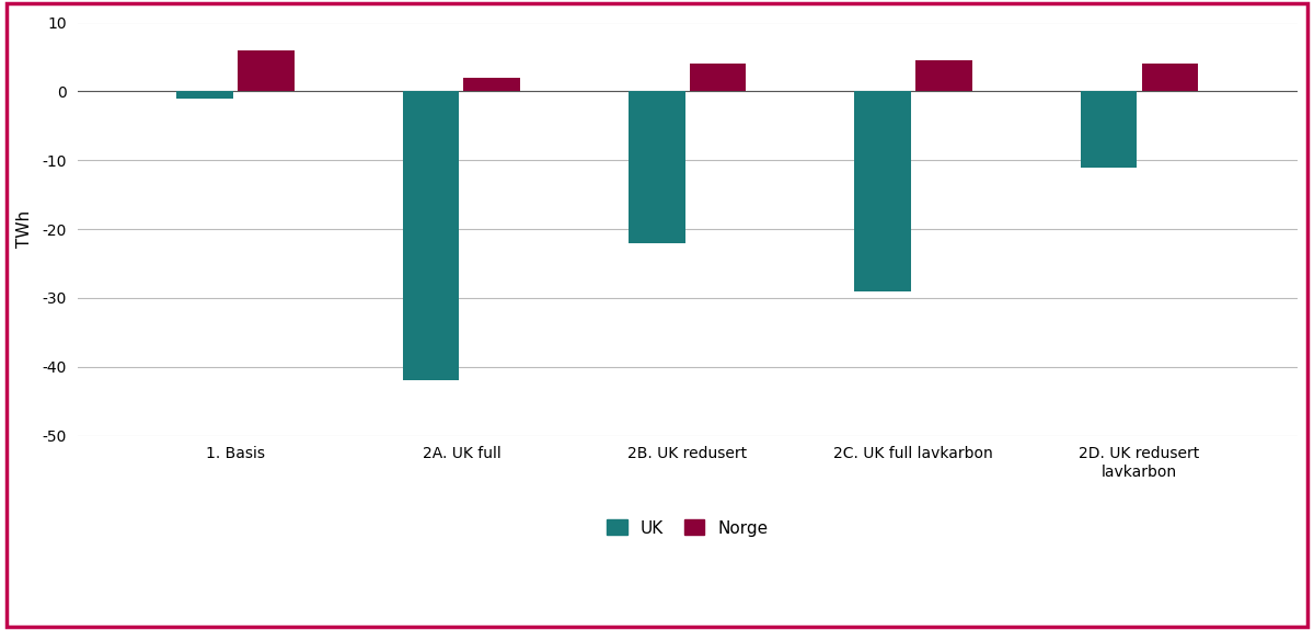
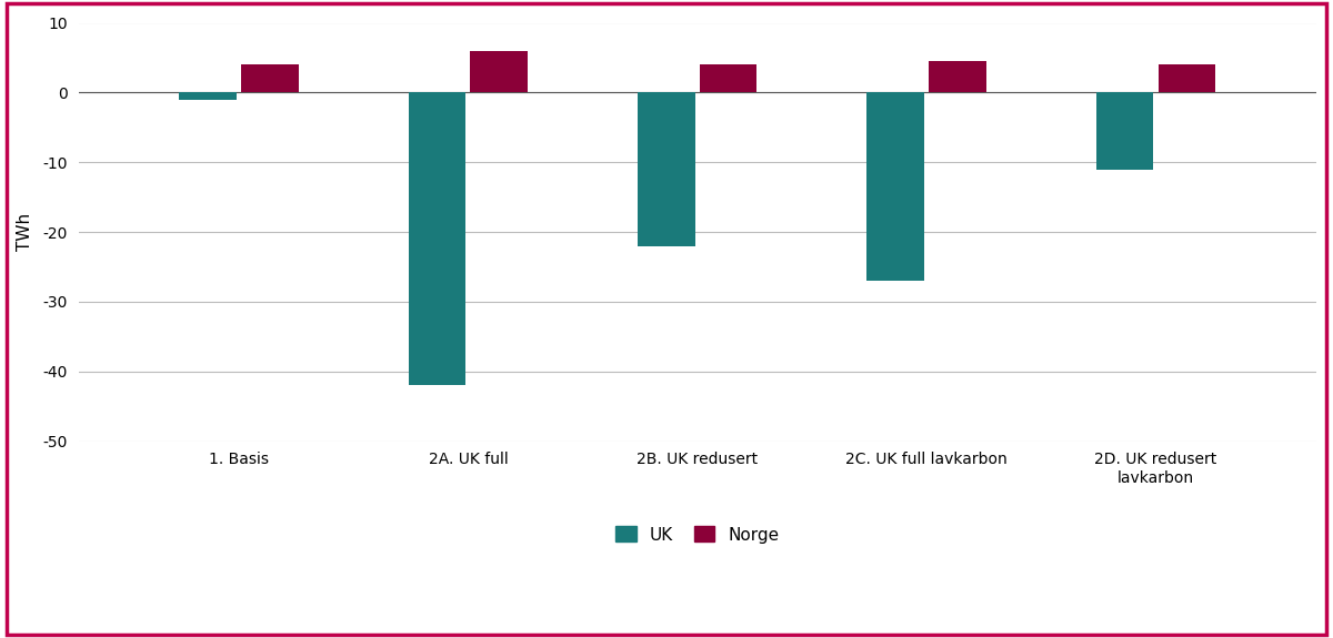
Norge/1. Basis: 6.0 -> 4.0
Norge/2A. UK full: 2.0 -> 6.0
UK/2C. UK full lavkarbon: -29 -> -27
